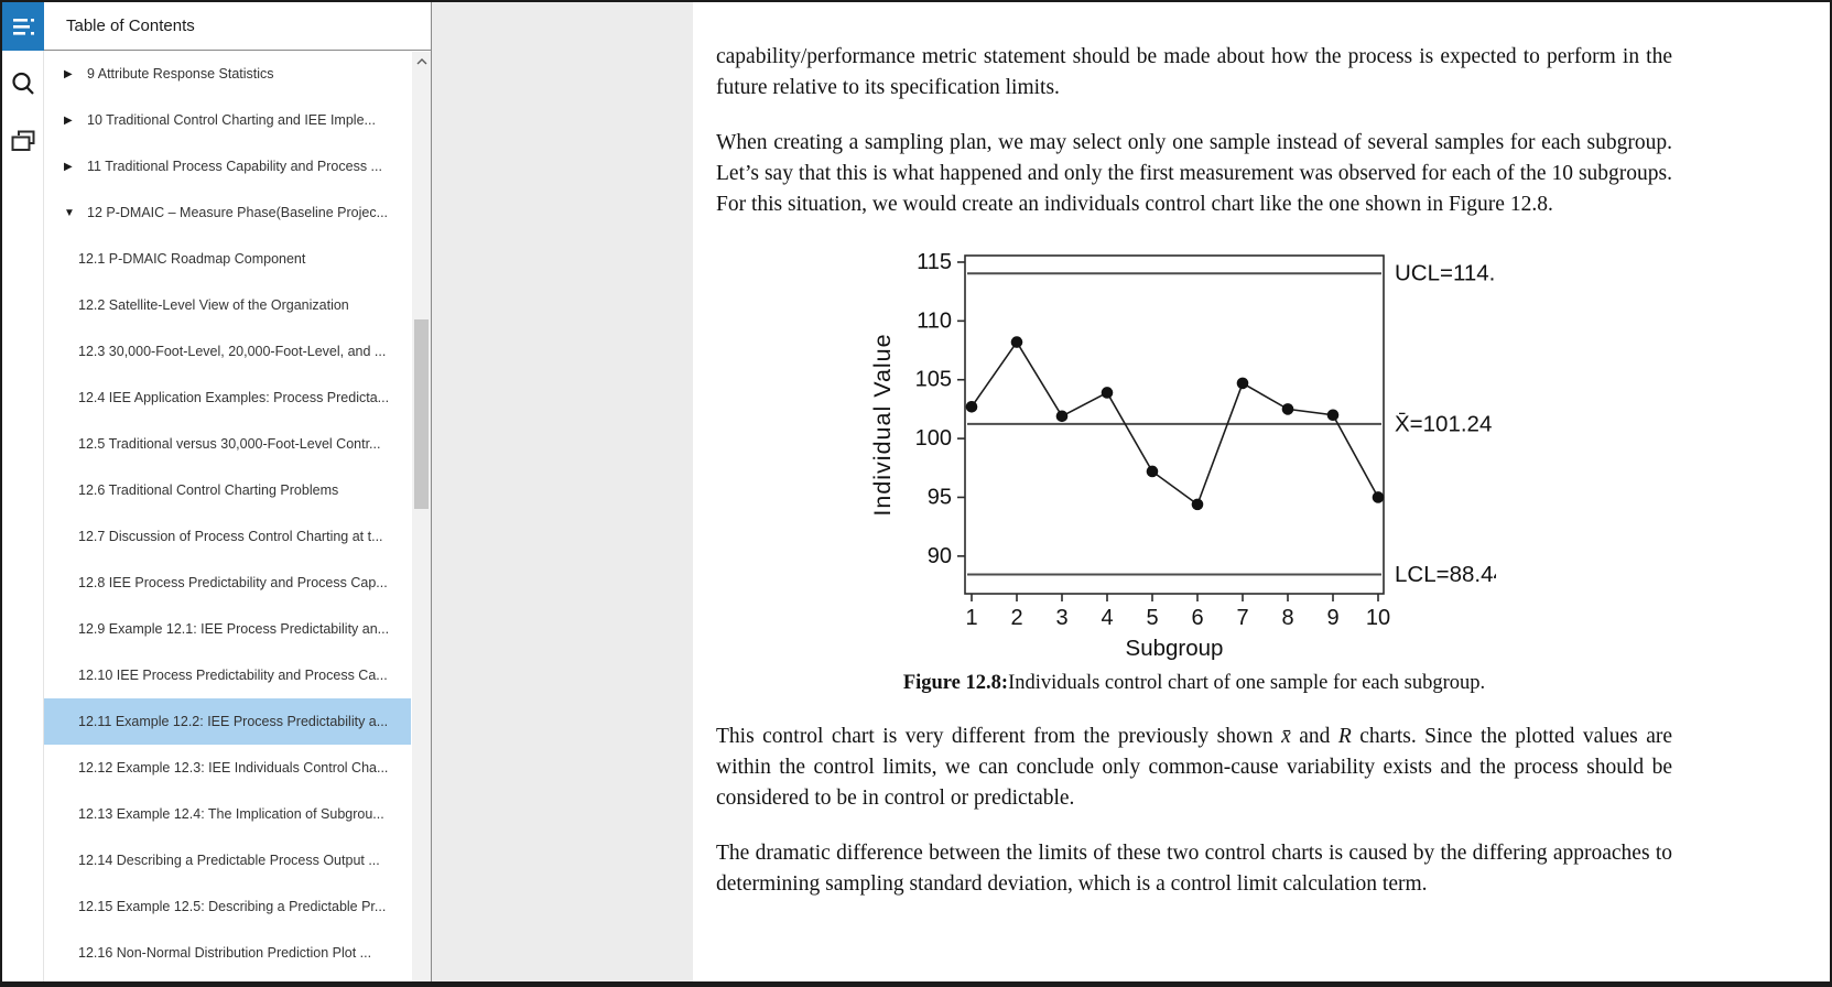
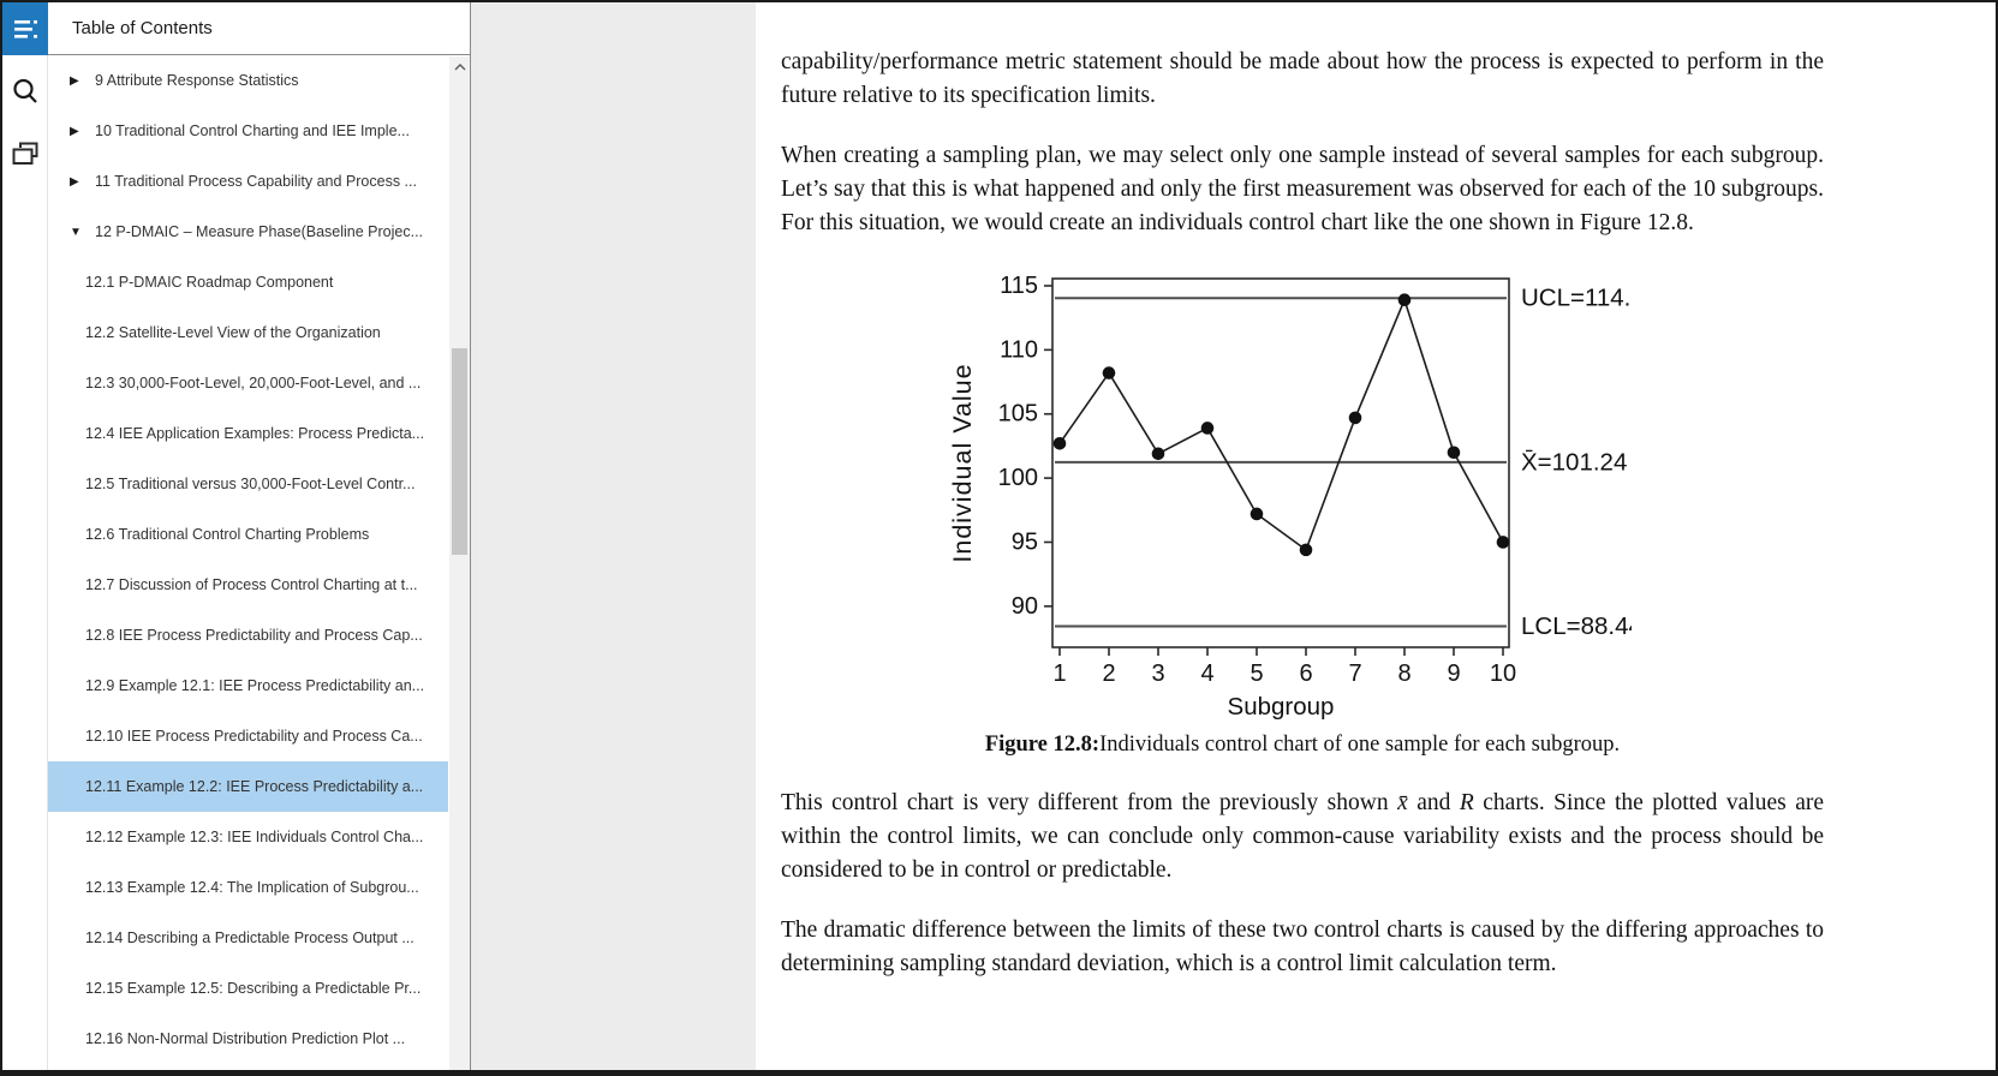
8: 102.5 -> 113.9
